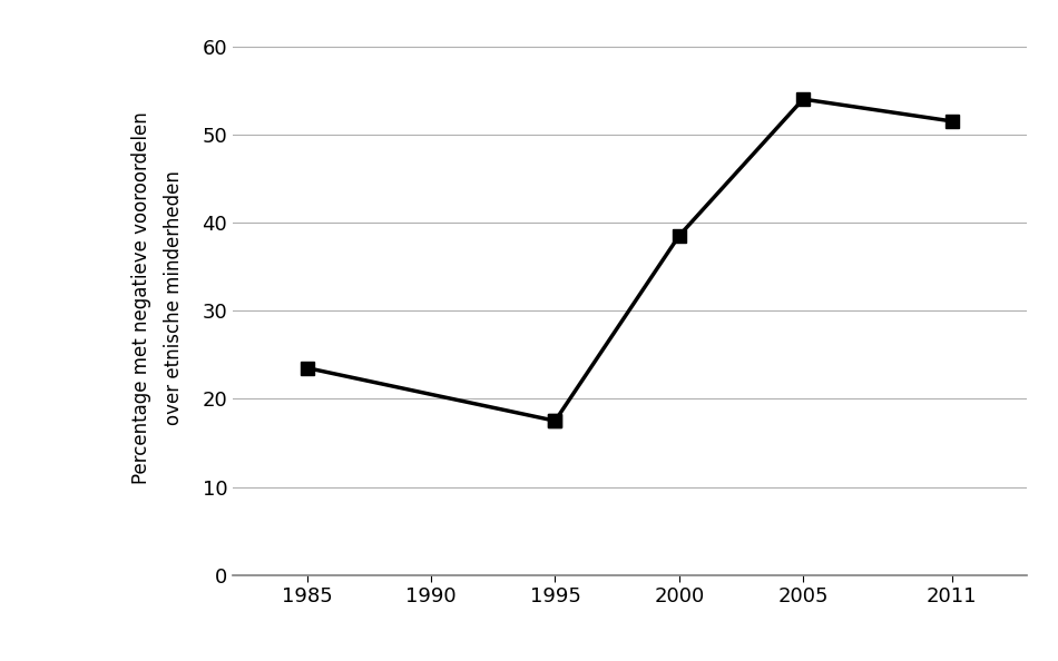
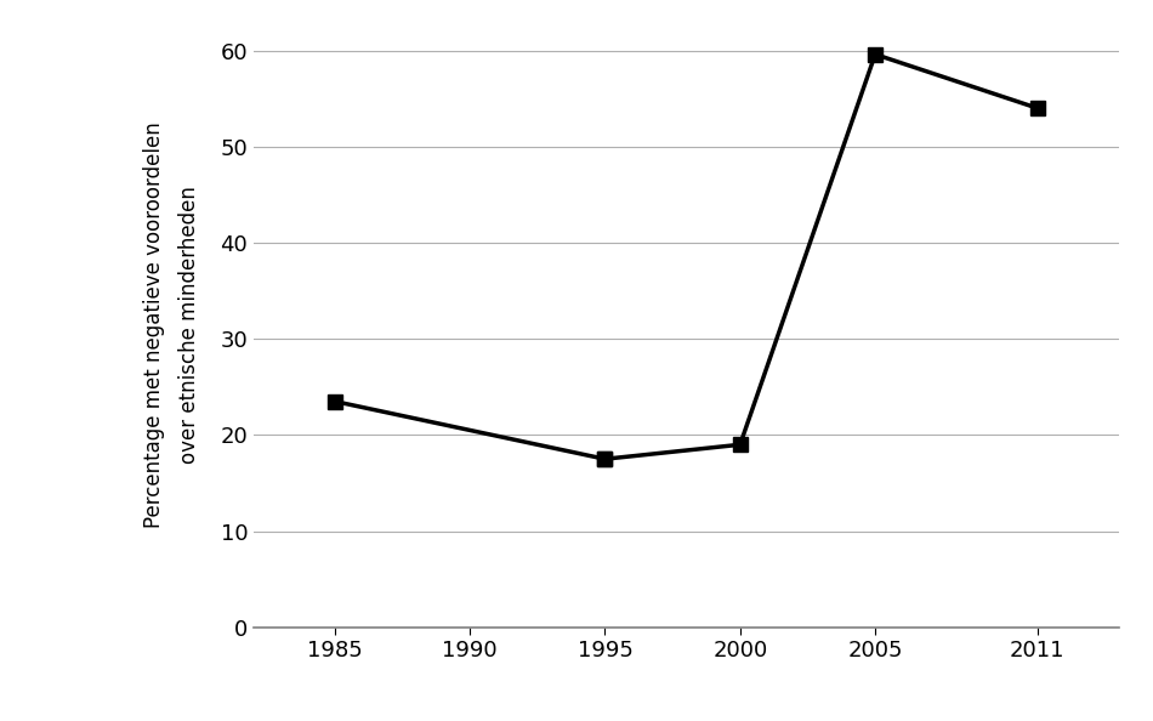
2000: 38.5 -> 19.0
2005: 54.0 -> 59.6
2011: 51.5 -> 54.0
